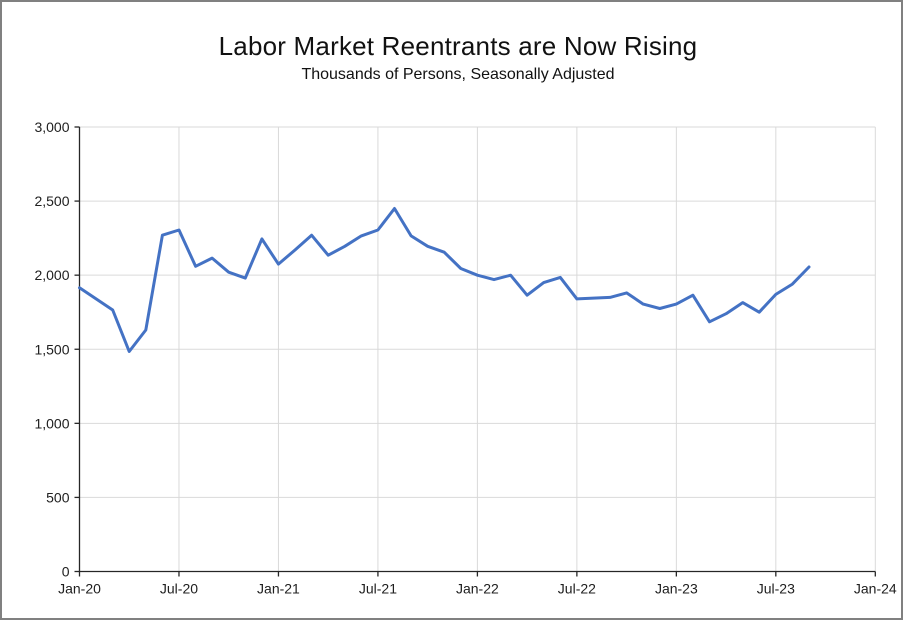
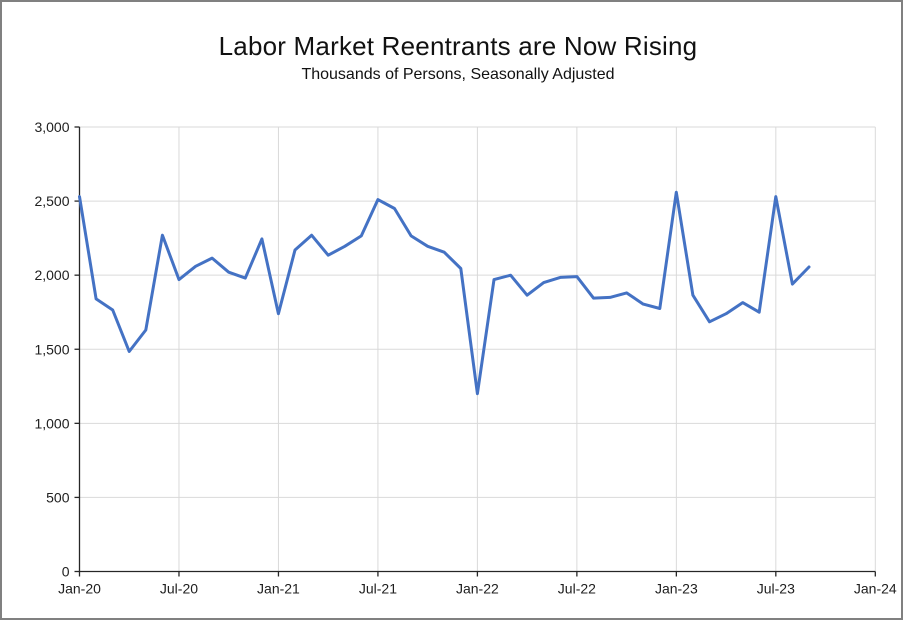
Jan-20: 1920 -> 2530
Jul-20: 2300 -> 1970
Jan-21: 2080 -> 1740
Jul-21: 2300 -> 2510
Jan-22: 2000 -> 1200
Jul-22: 1840 -> 1990
Jan-23: 1800 -> 2560
Jul-23: 1870 -> 2530
